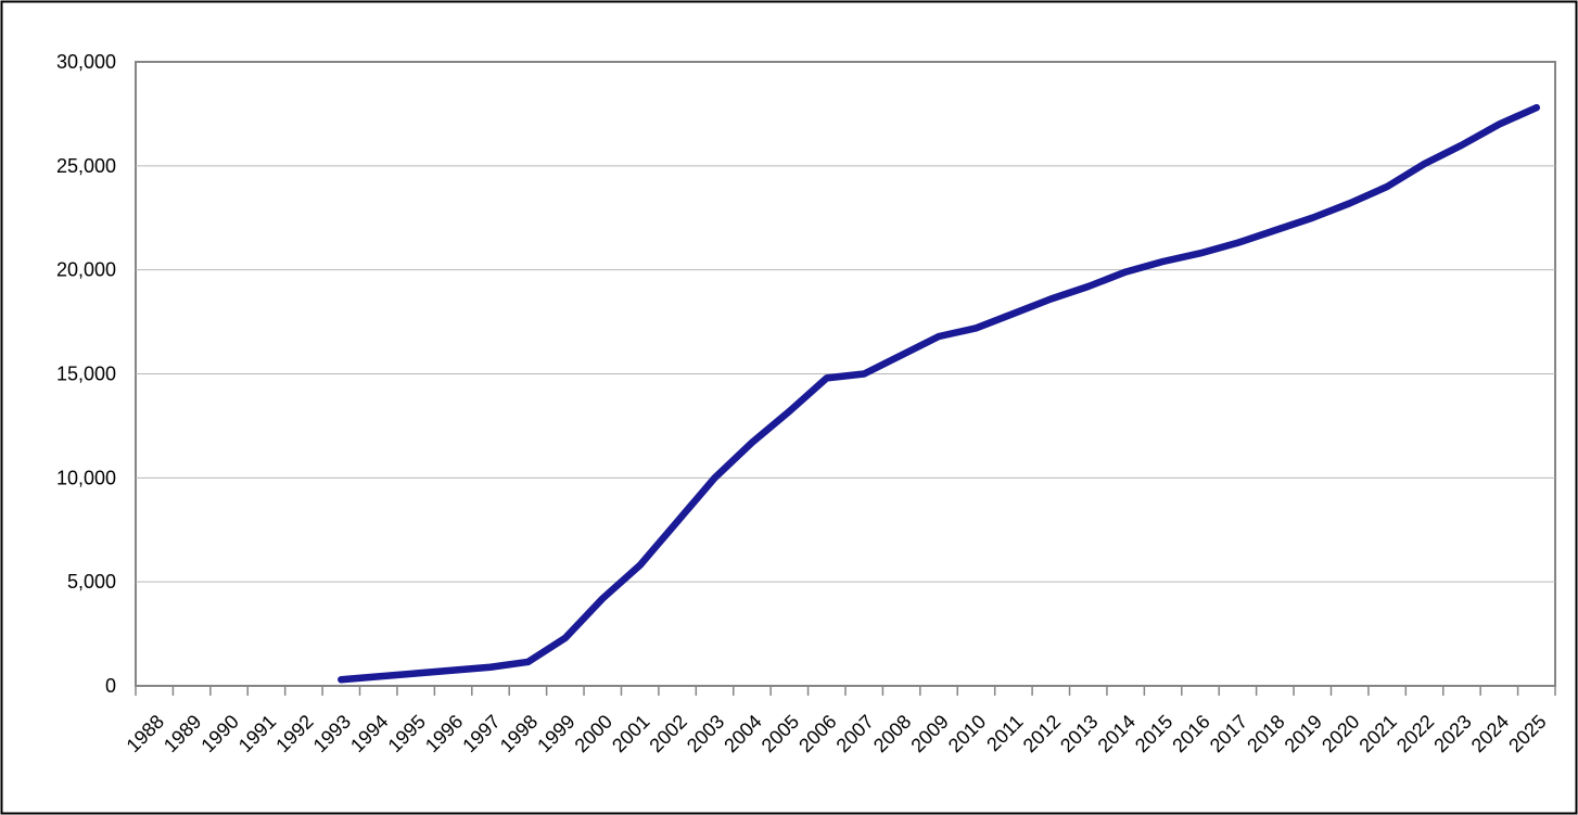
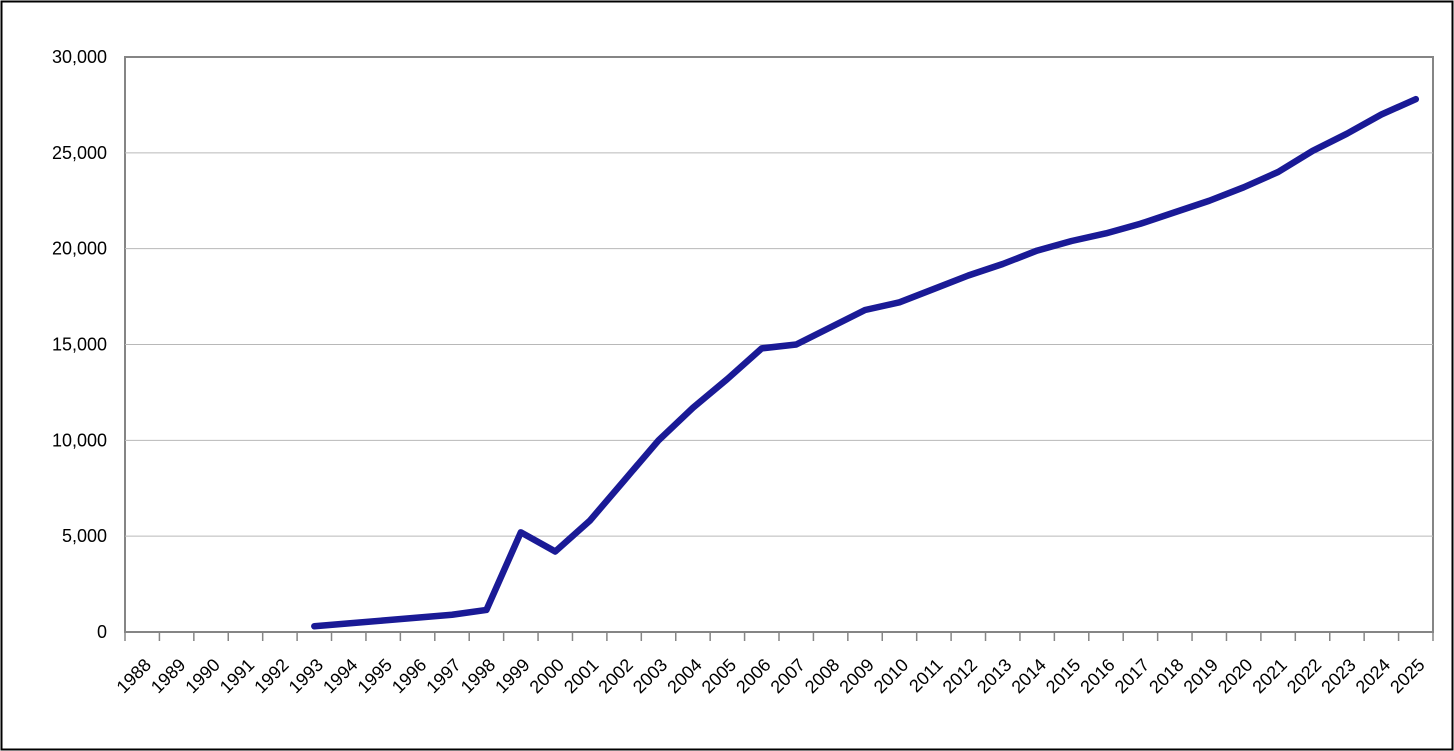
1999: 2300 -> 5200
